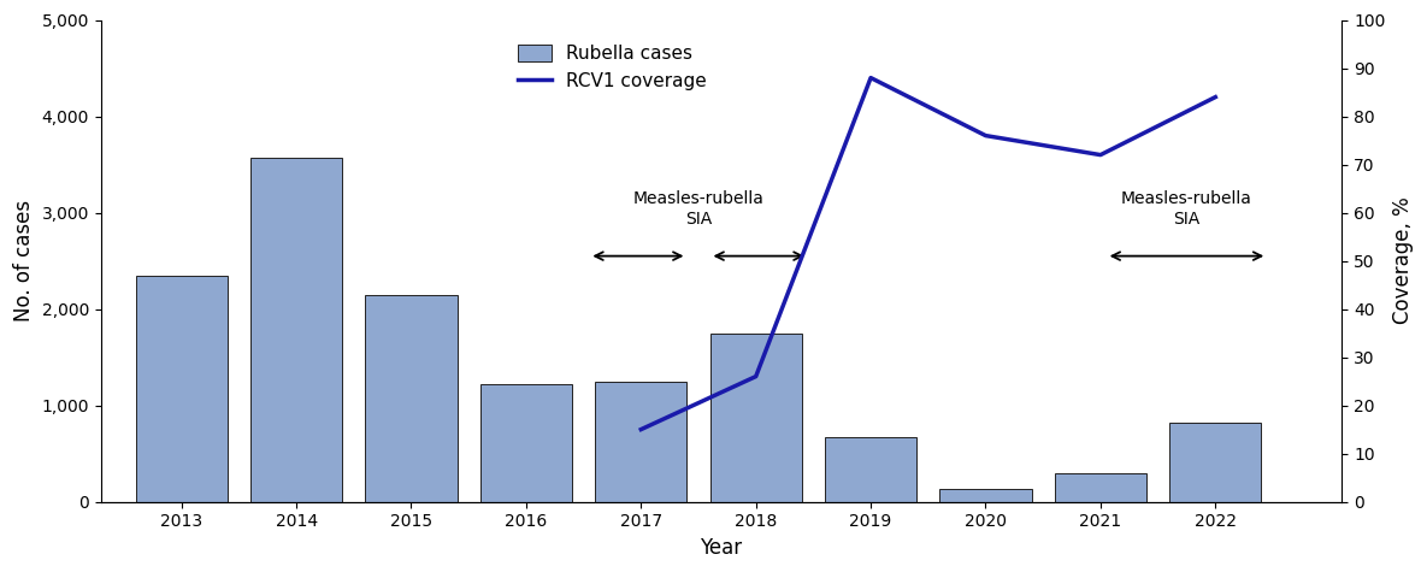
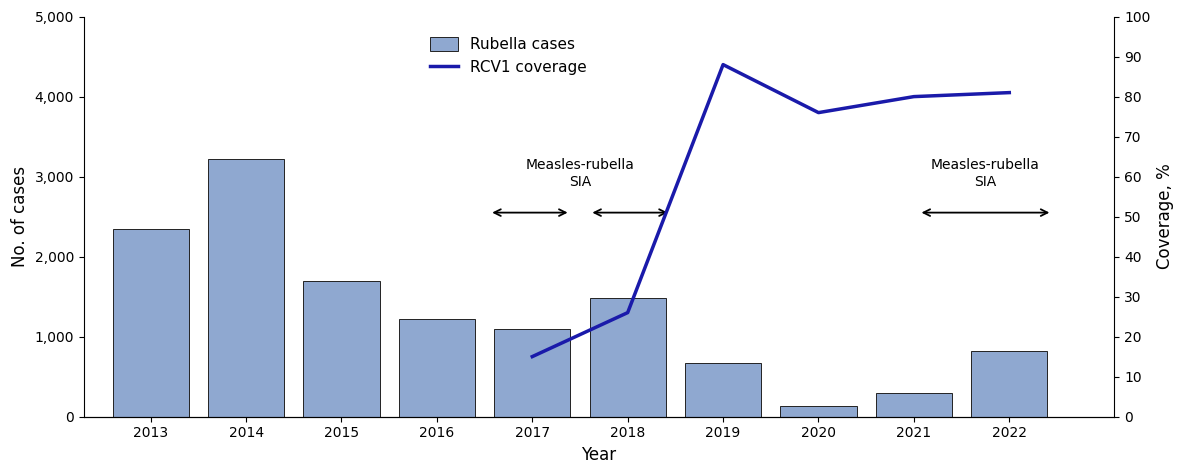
Rubella cases/2014: 3,570 -> 3,220
Rubella cases/2015: 2,150 -> 1,700
Rubella cases/2017: 1,250 -> 1,100
Rubella cases/2018: 1,750 -> 1,480
RCV1 coverage/2021: 72 -> 80
RCV1 coverage/2022: 84 -> 81
